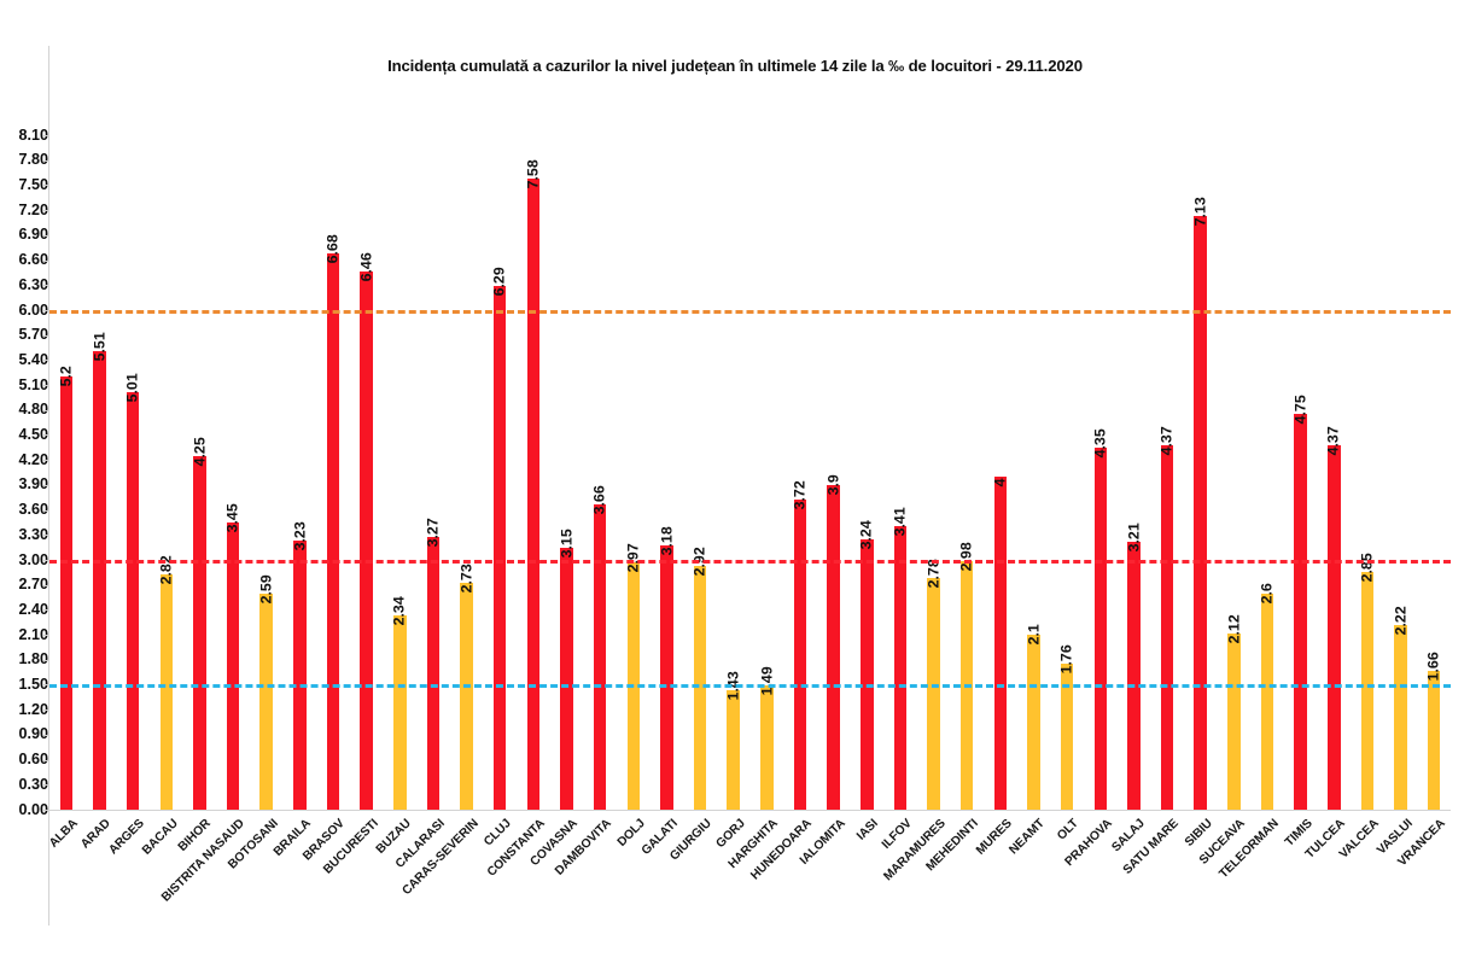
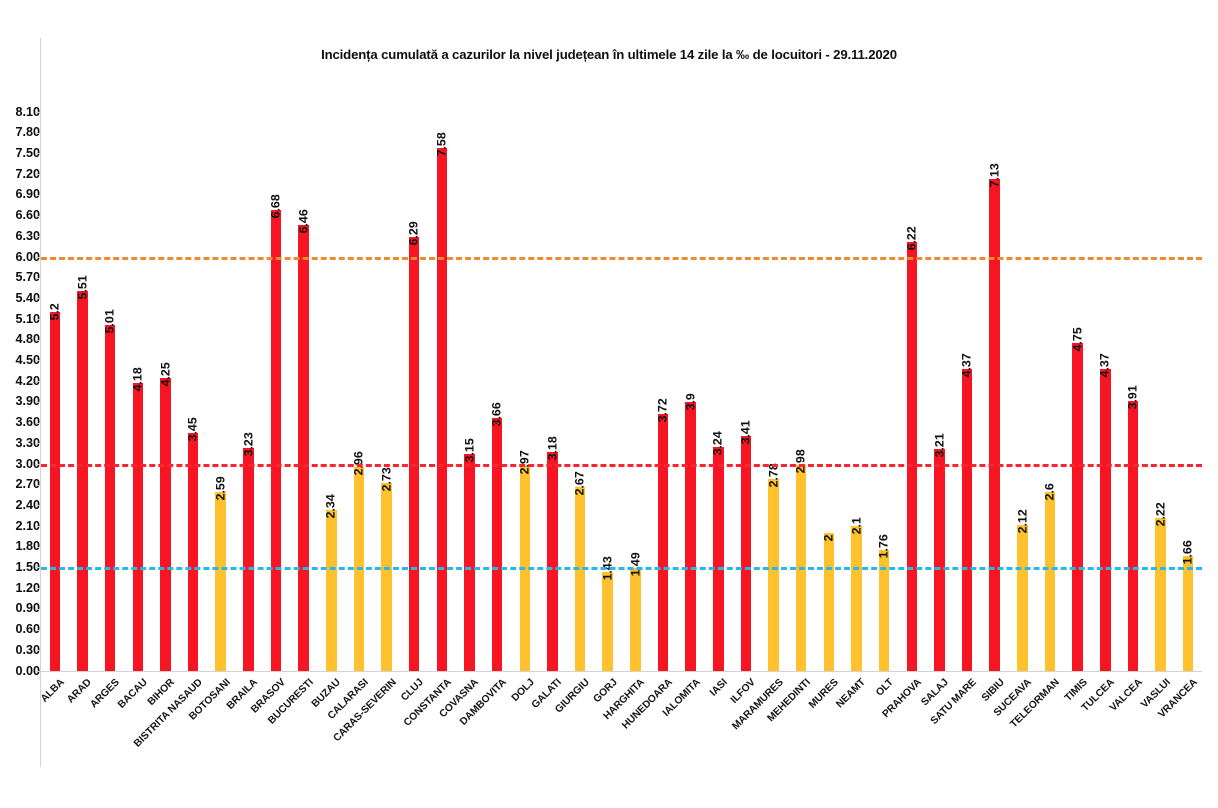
BACAU: 2.82 -> 4.18
CALARASI: 3.27 -> 2.96
GIURGIU: 2.92 -> 2.67
MURES: 4 -> 2
PRAHOVA: 4.35 -> 6.22
VALCEA: 2.85 -> 3.91
